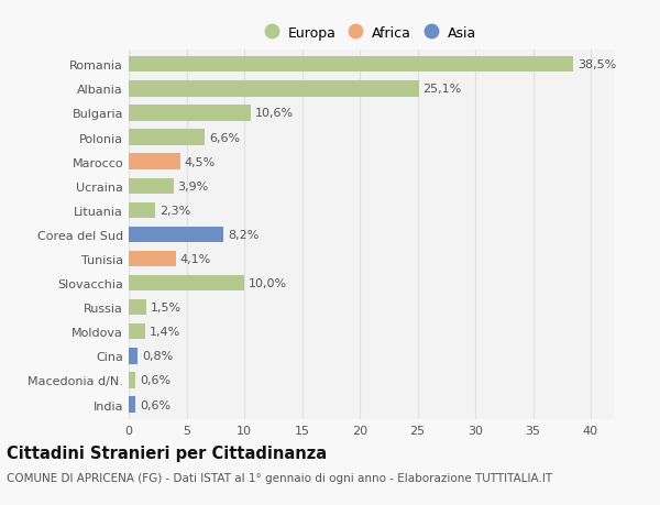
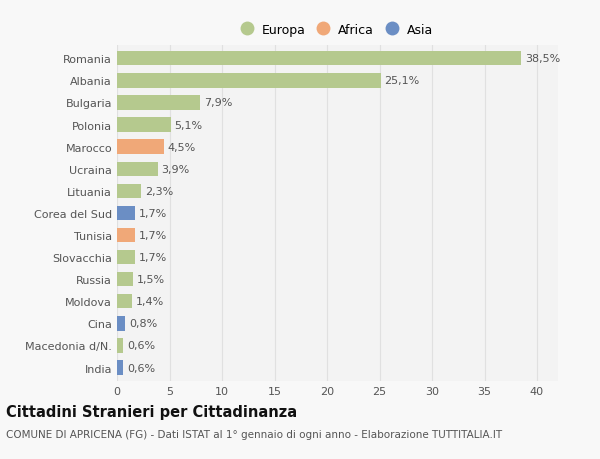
Bulgaria: 10,6% -> 7,9%
Polonia: 6,6% -> 5,1%
Corea del Sud: 8,2% -> 1,7%
Tunisia: 4,1% -> 1,7%
Slovacchia: 10,0% -> 1,7%
